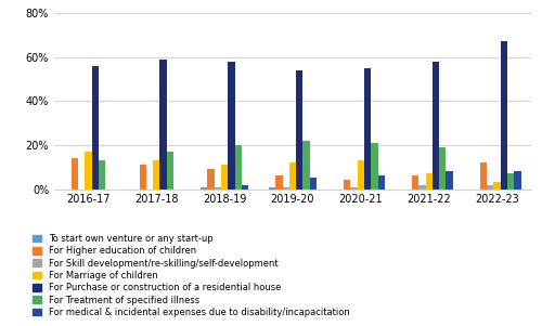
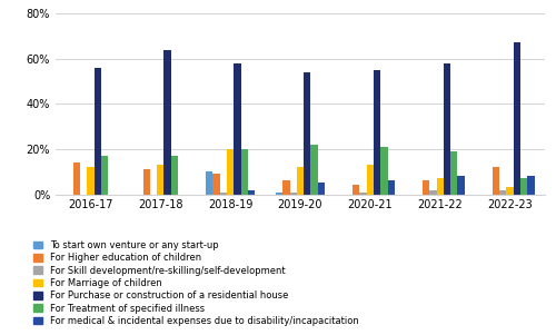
For Marriage of children/2016-17: 17% -> 12%
For Treatment of specified illness/2016-17: 13% -> 17%
For Purchase or construction of a residential house/2017-18: 59% -> 64%
To start own venture or any start-up/2018-19: 1% -> 10%
For Marriage of children/2018-19: 11% -> 20%
